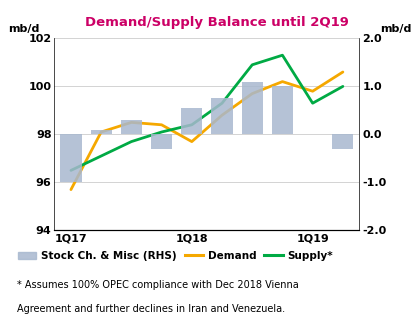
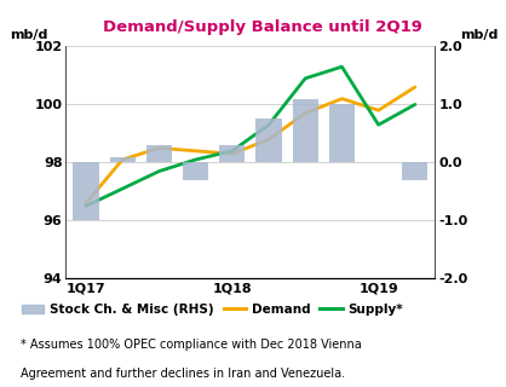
Demand/1Q17: 95.7 -> 96.6
Demand/1Q18: 97.7 -> 98.3
Stock Ch. & Misc (RHS)/1Q18: 0.55 -> 0.30
